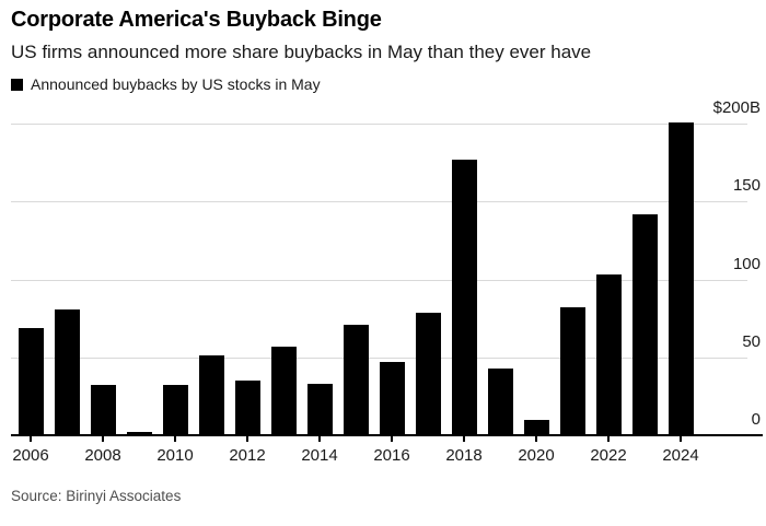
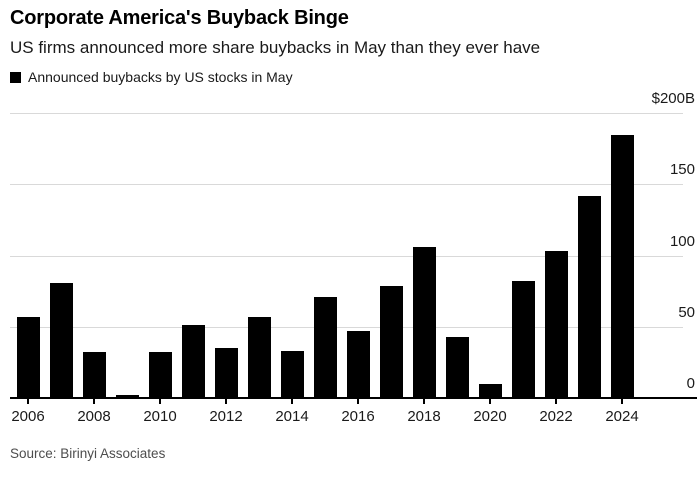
2006: $69B -> $57B
2018: $177B -> $106B
2024: $201B -> $185B
